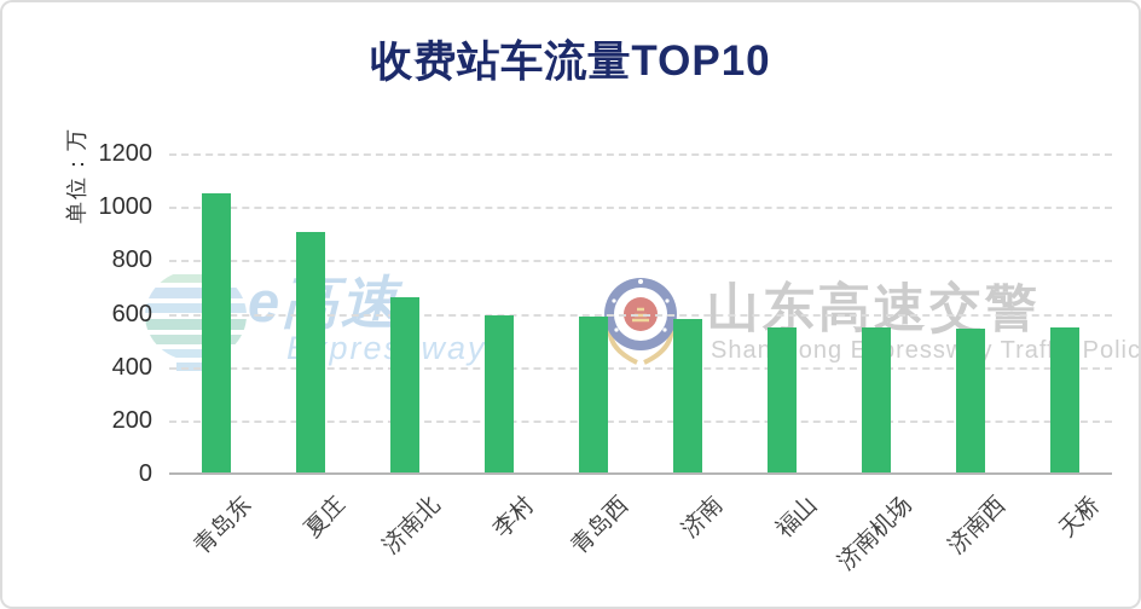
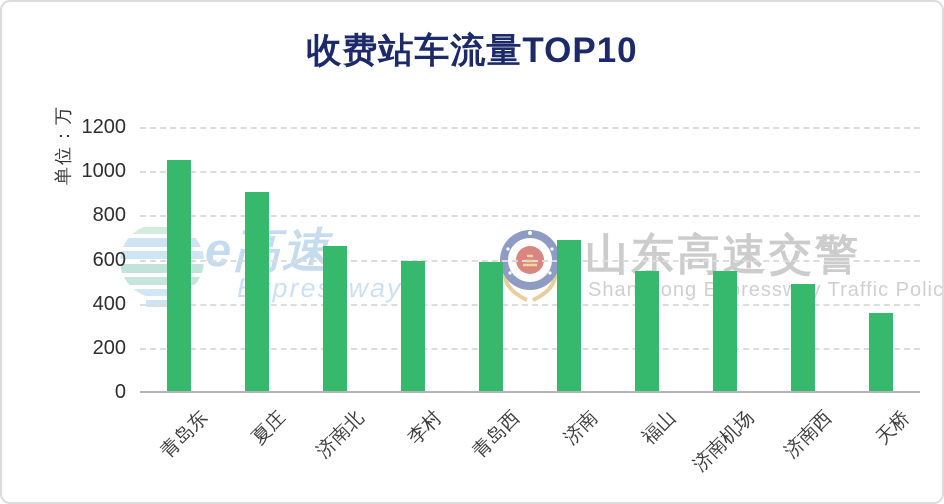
济南: 580 -> 690
济南西: 540 -> 490
天桥: 550 -> 360
